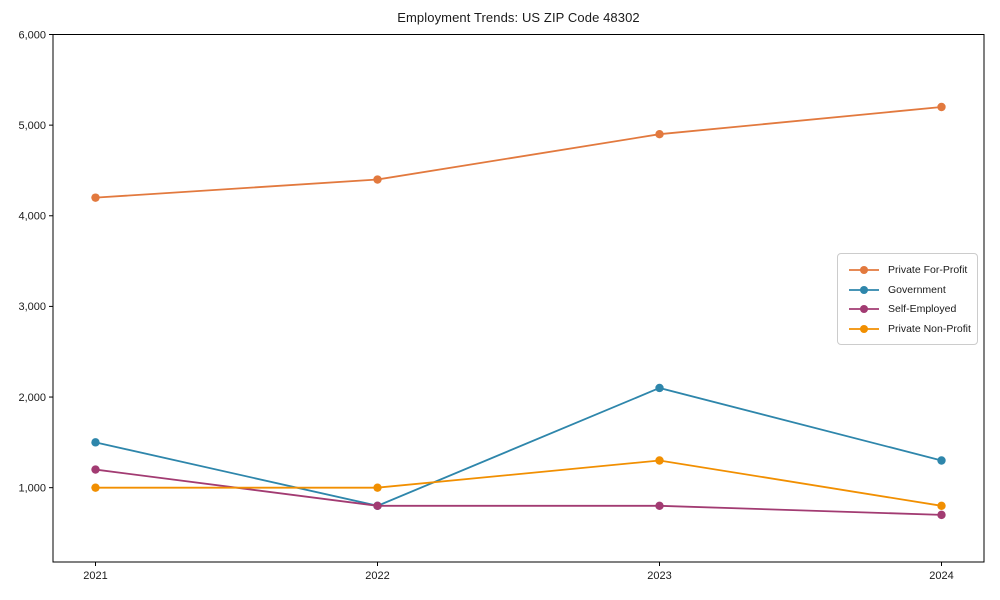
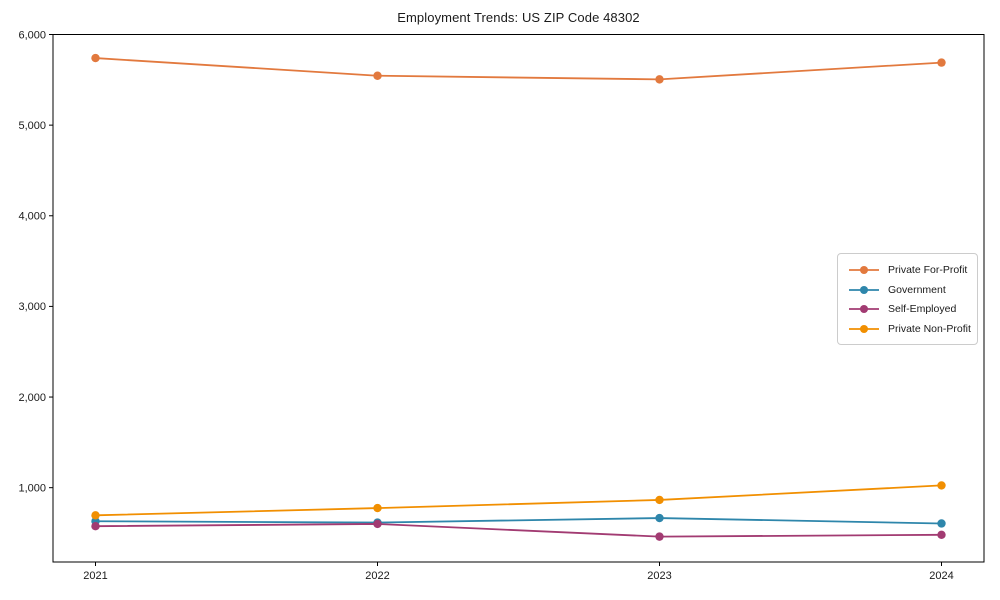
Private For-Profit/2021: 4200 -> 5700
Government/2021: 1500 -> 600
Self-Employed/2021: 1200 -> 600
Private Non-Profit/2021: 1000 -> 700
Private For-Profit/2022: 4400 -> 5500
Government/2022: 800 -> 600
Self-Employed/2022: 800 -> 600
Private Non-Profit/2022: 1000 -> 800
Private For-Profit/2023: 4900 -> 5500
Government/2023: 2100 -> 700
Self-Employed/2023: 800 -> 500
Private Non-Profit/2023: 1300 -> 900
Private For-Profit/2024: 5200 -> 5700
Government/2024: 1300 -> 600
Self-Employed/2024: 700 -> 500
Private Non-Profit/2024: 800 -> 1000
